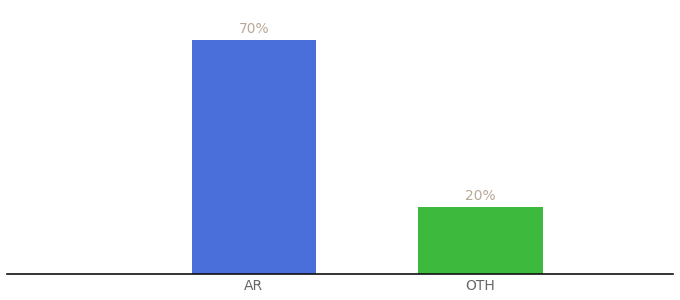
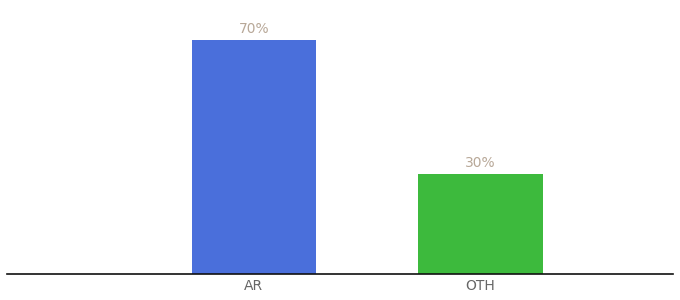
OTH: 20% -> 30%
